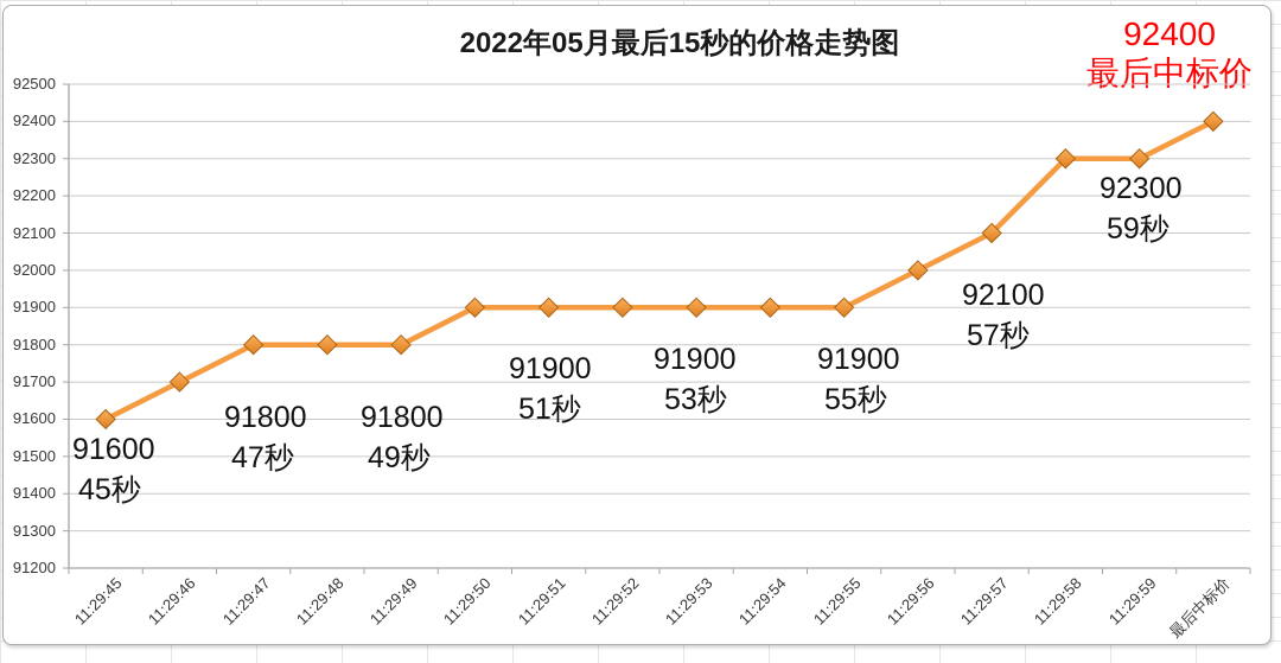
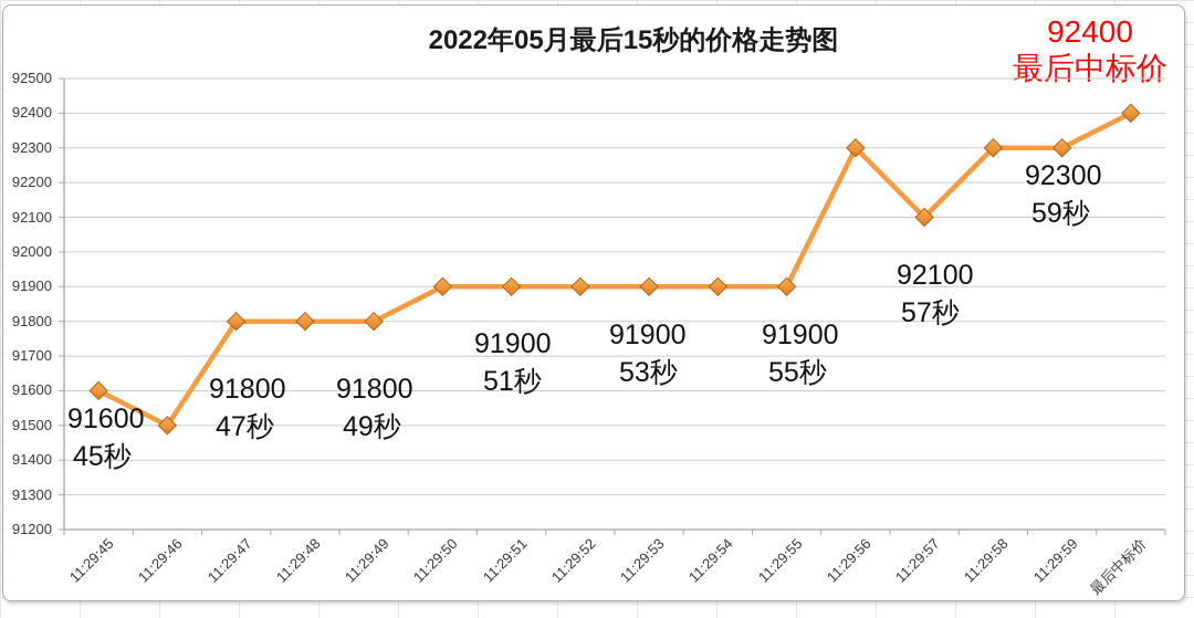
11:29:46: 91700 -> 91500
11:29:56: 92000 -> 92300
